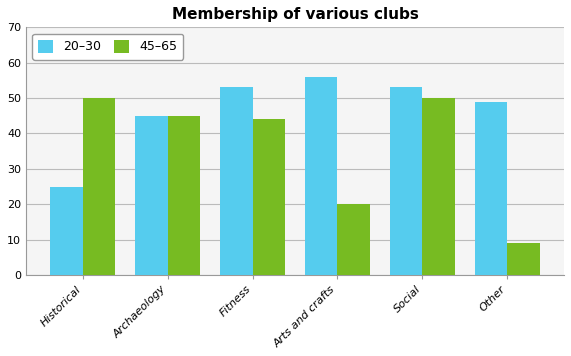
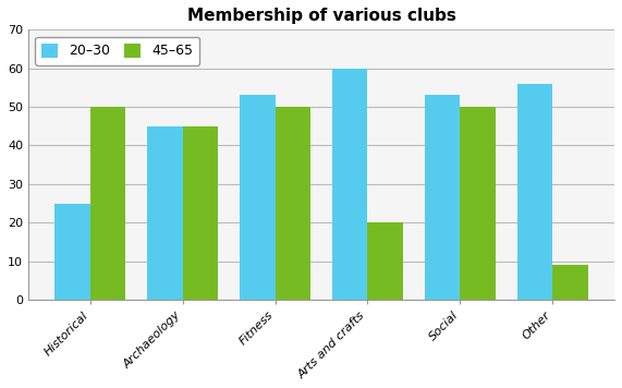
45–65/Fitness: 44 -> 50
20–30/Arts and crafts: 56 -> 60
20–30/Other: 49 -> 56
